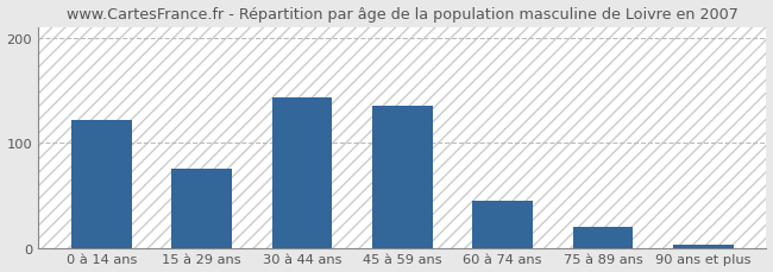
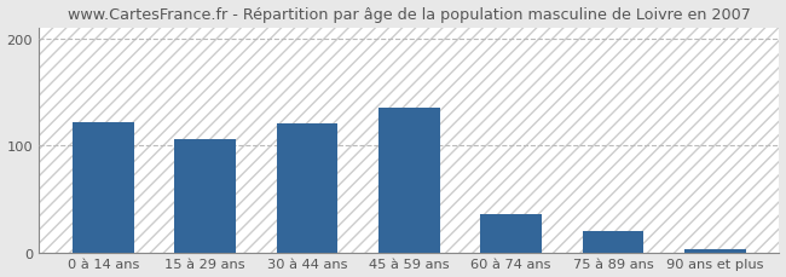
15 à 29 ans: 75 -> 106
30 à 44 ans: 143 -> 120
60 à 74 ans: 45 -> 36
